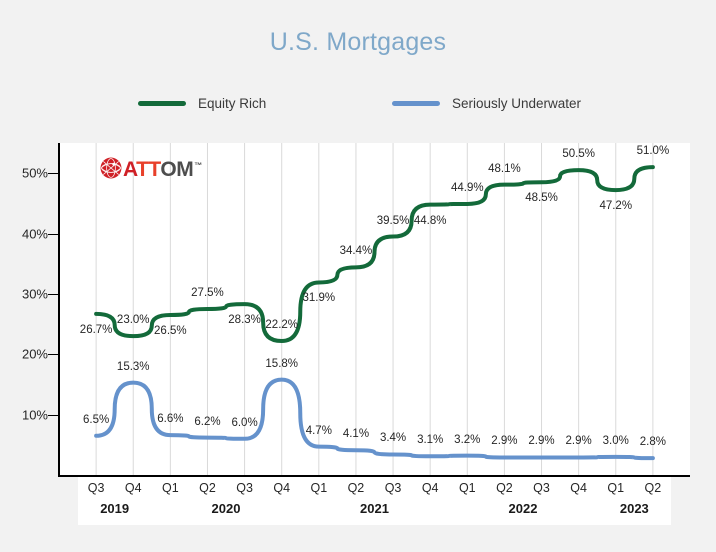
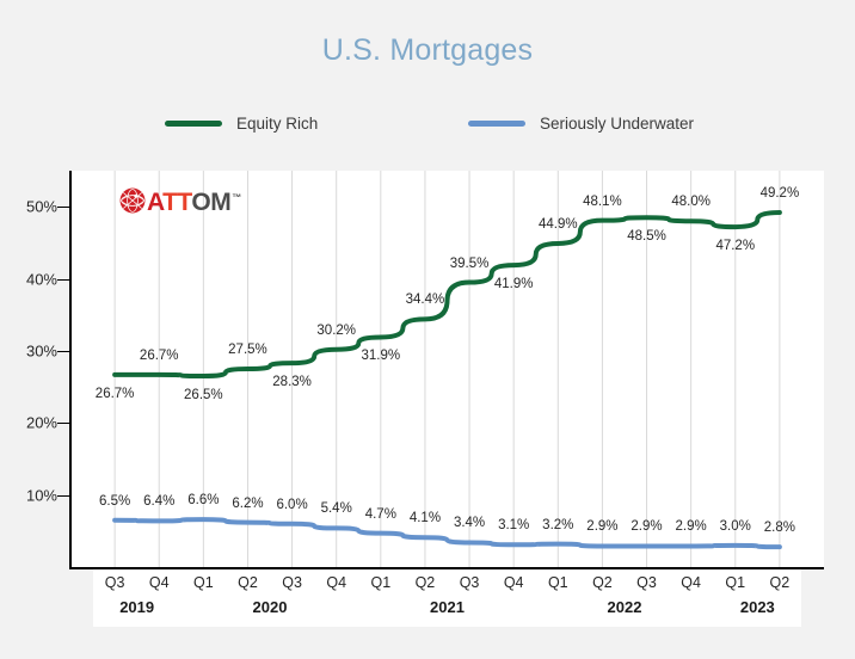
Equity Rich/Q4 2019: 23.0% -> 26.7%
Seriously Underwater/Q4 2019: 15.3% -> 6.4%
Equity Rich/Q4 2020: 22.2% -> 30.2%
Seriously Underwater/Q4 2020: 15.8% -> 5.4%
Equity Rich/Q4 2021: 44.8% -> 41.9%
Equity Rich/Q4 2022: 50.5% -> 48.0%
Equity Rich/Q2 2023: 51.0% -> 49.2%
